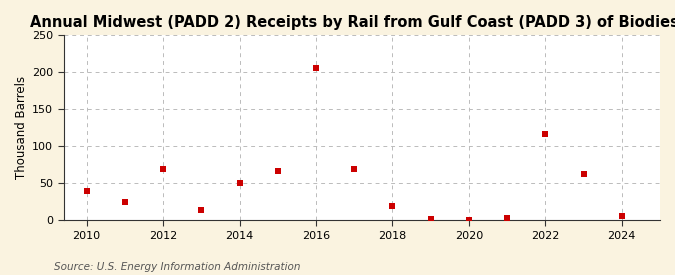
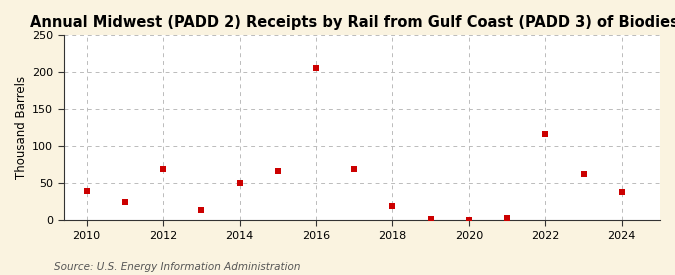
2024: 6 -> 38
